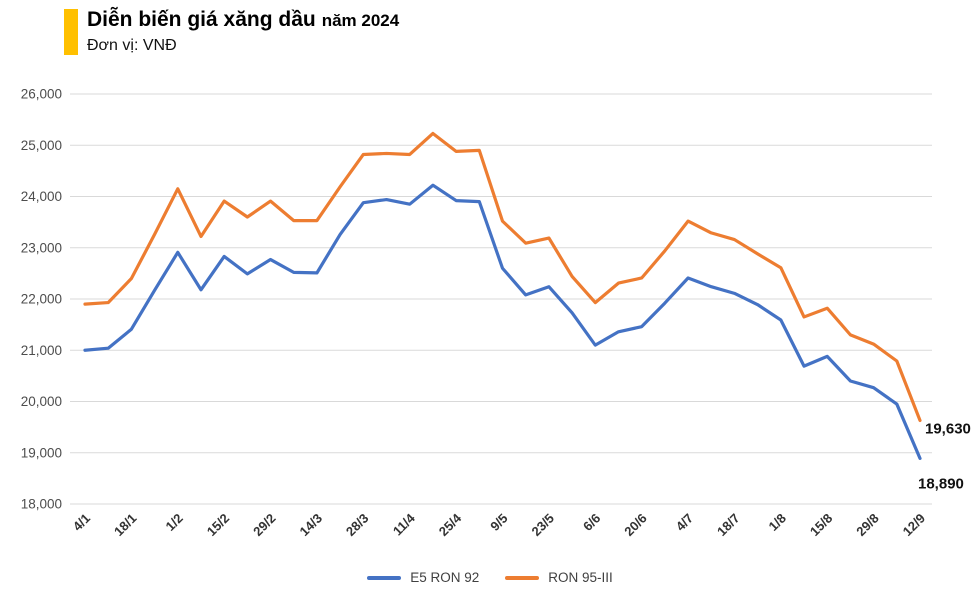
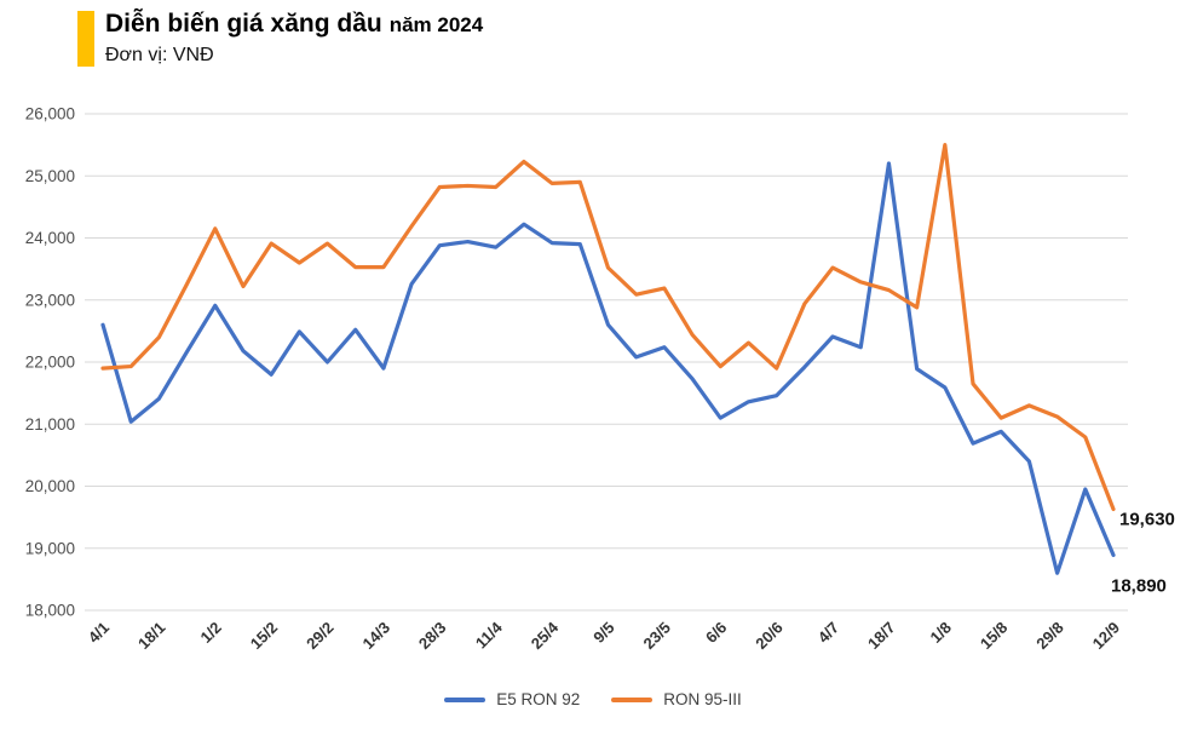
E5 RON 92/4/1: 21000 -> 22600
E5 RON 92/15/2: 22800 -> 21800
E5 RON 92/29/2: 22800 -> 22000
E5 RON 92/14/3: 22500 -> 21900
RON 95-III/20/6: 22400 -> 21900
E5 RON 92/18/7: 22100 -> 25200
RON 95-III/1/8: 22600 -> 25500
RON 95-III/15/8: 21800 -> 21100
E5 RON 92/29/8: 20300 -> 18600
